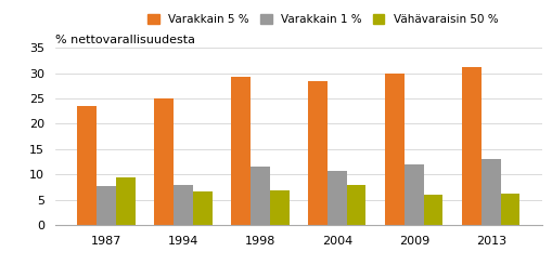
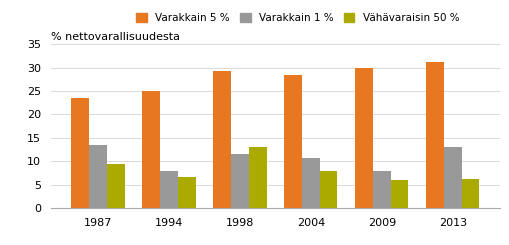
Varakkain 1 %/1987: 7.8 -> 13.5
Vähävaraisin 50 %/1998: 6.8 -> 13.0
Varakkain 1 %/2009: 11.9 -> 8.0
